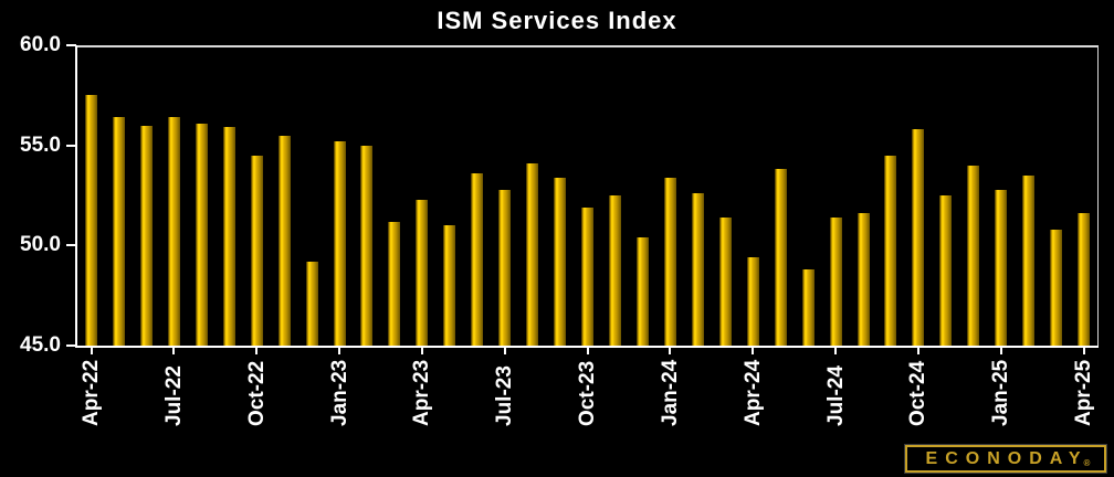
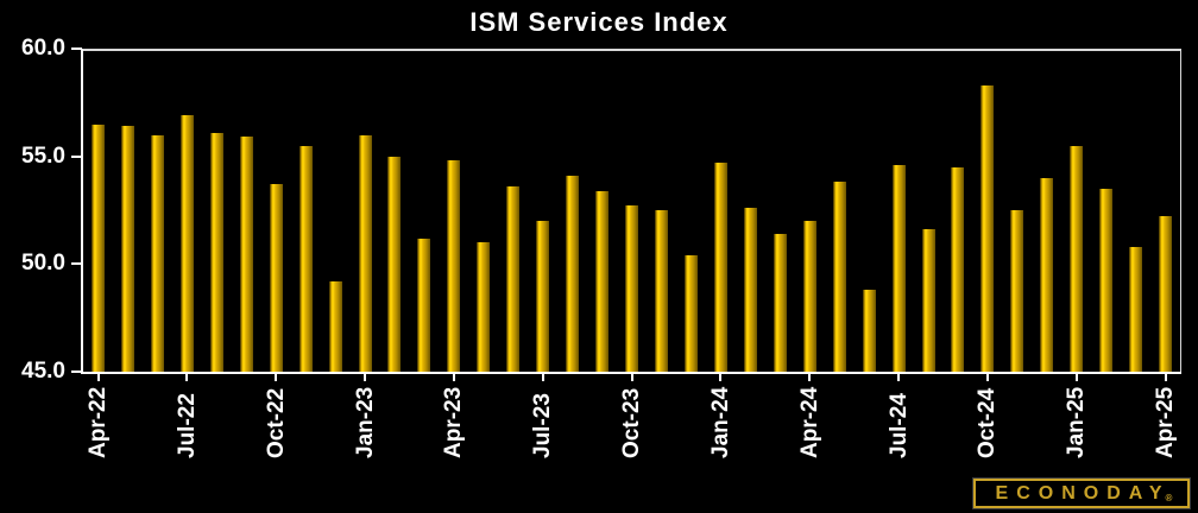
Apr-22: 57.5 -> 56.5
Jul-22: 56.4 -> 56.9
Oct-22: 54.5 -> 53.7
Jan-23: 55.2 -> 56.0
Apr-23: 52.3 -> 54.8
Jul-23: 52.8 -> 52.0
Oct-23: 51.9 -> 52.7
Jan-24: 53.4 -> 54.7
Apr-24: 49.4 -> 52.0
Jul-24: 51.4 -> 54.6
Oct-24: 55.8 -> 58.3
Jan-25: 52.8 -> 55.5
Apr-25: 51.6 -> 52.2
